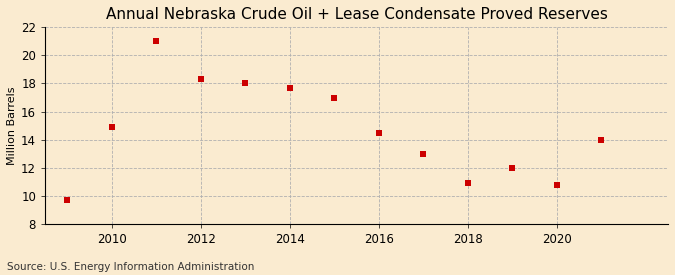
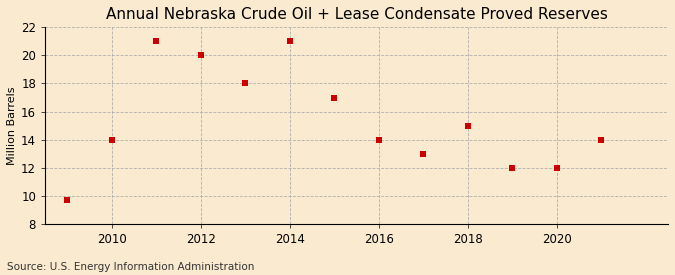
2010: 14.9 -> 14.0
2012: 18.3 -> 20.0
2014: 17.7 -> 21.0
2016: 14.5 -> 14.0
2018: 10.9 -> 15.0
2020: 10.8 -> 12.0
